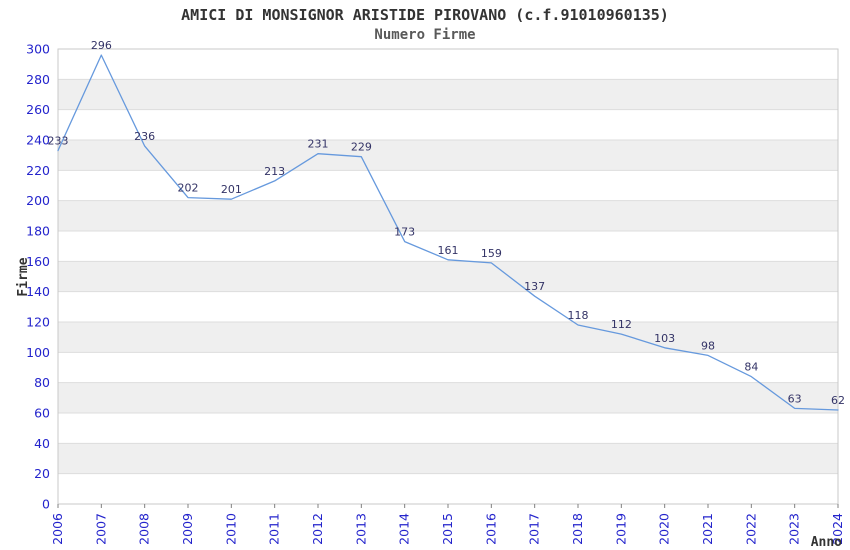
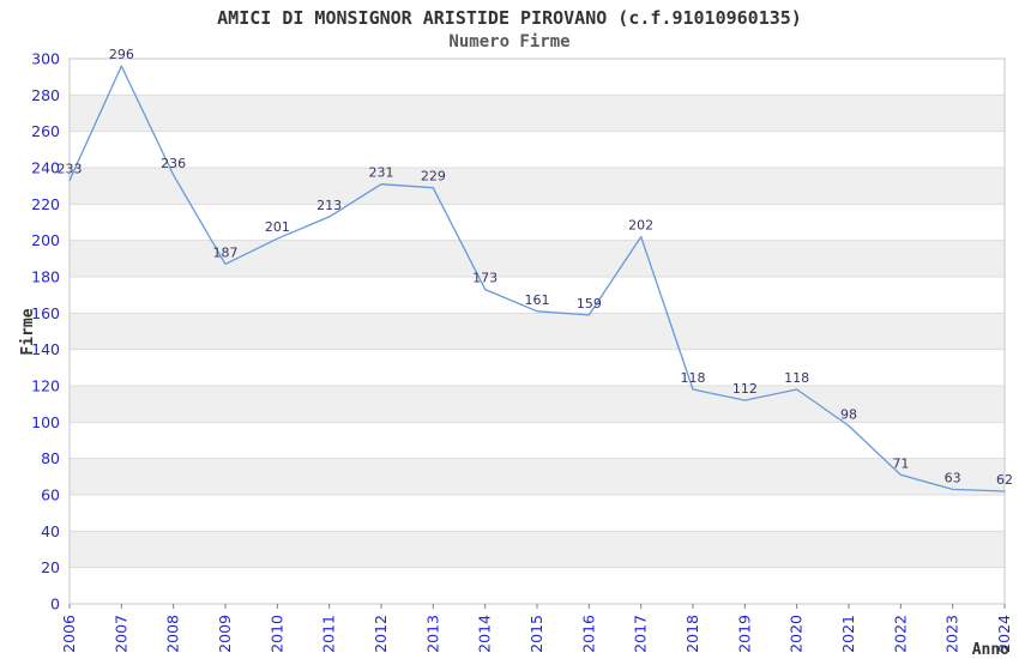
2009: 202 -> 187
2017: 137 -> 202
2020: 103 -> 118
2022: 84 -> 71
